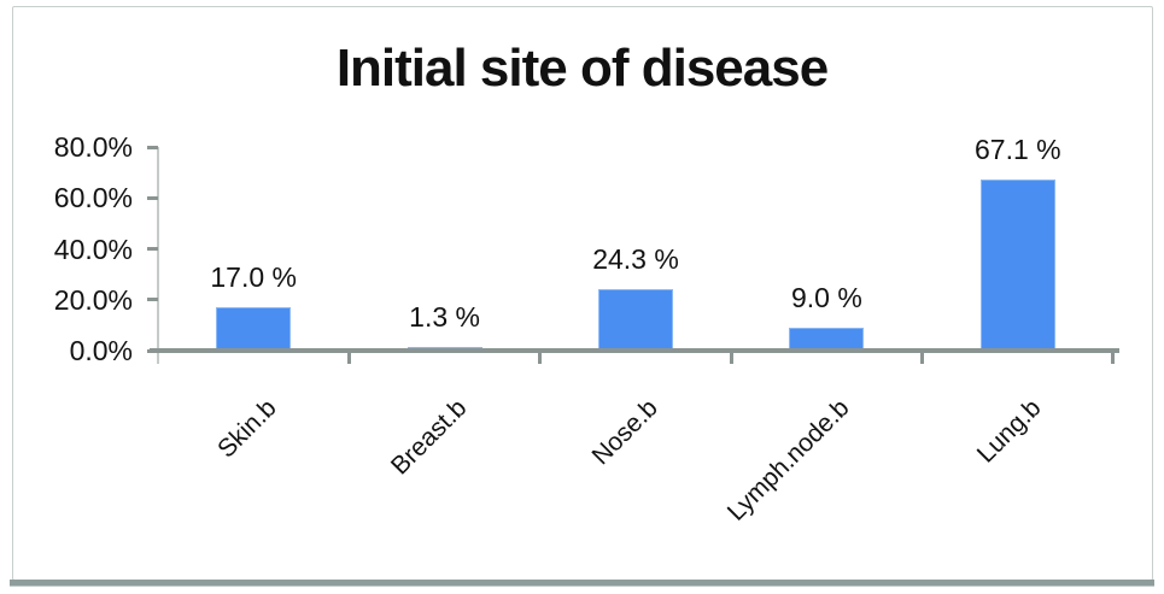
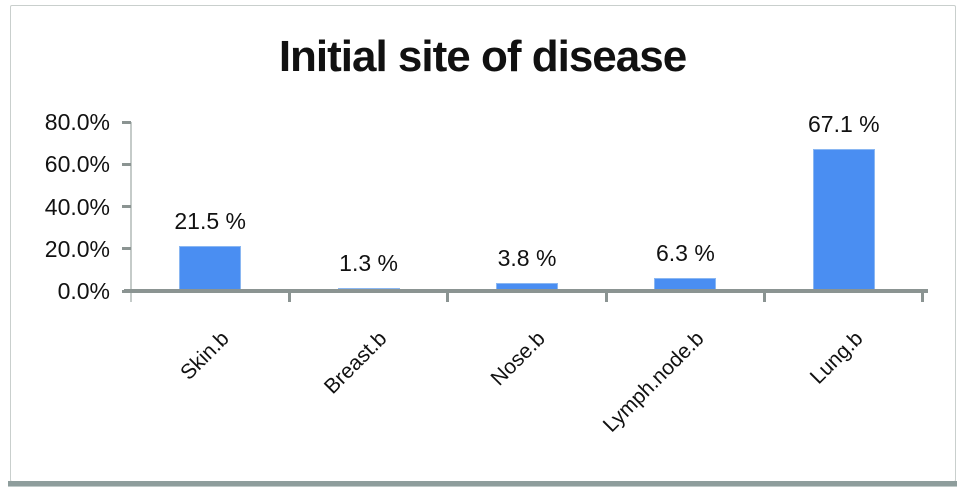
Skin.b: 17.0 -> 21.5
Nose.b: 24.3 -> 3.8
Lymph.node.b: 9.0 -> 6.3
